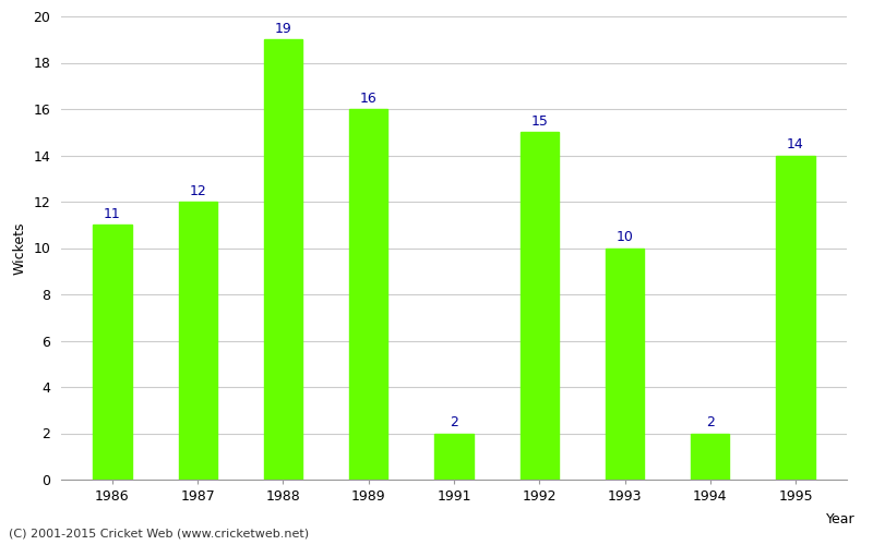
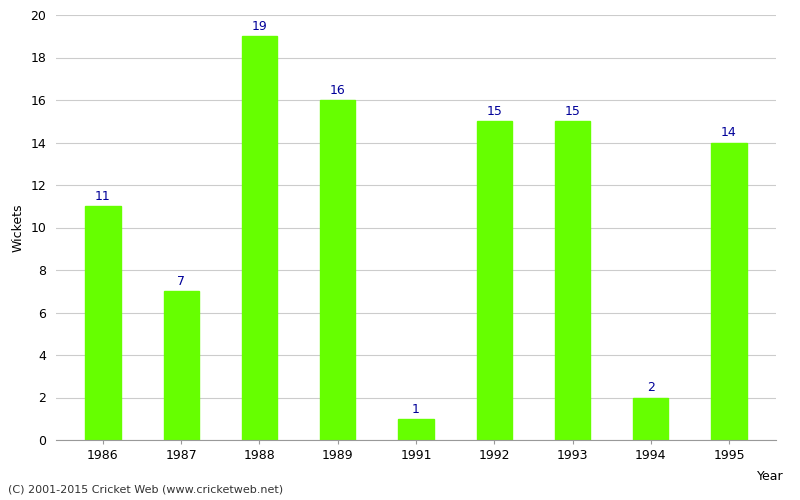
1987: 12 -> 7
1991: 2 -> 1
1993: 10 -> 15
